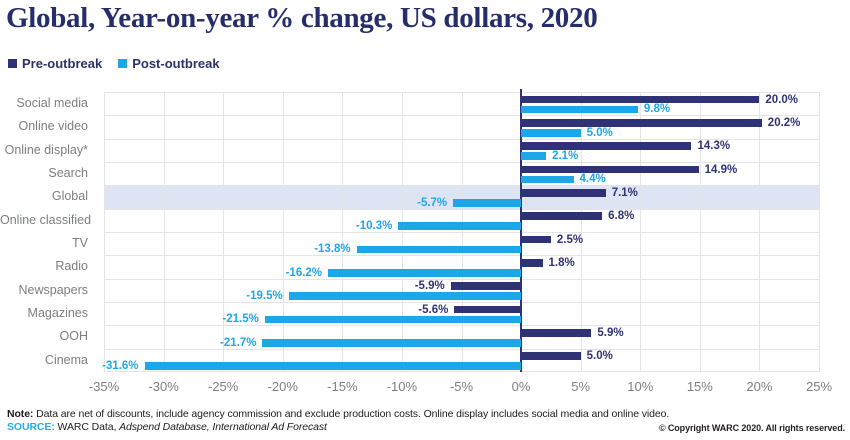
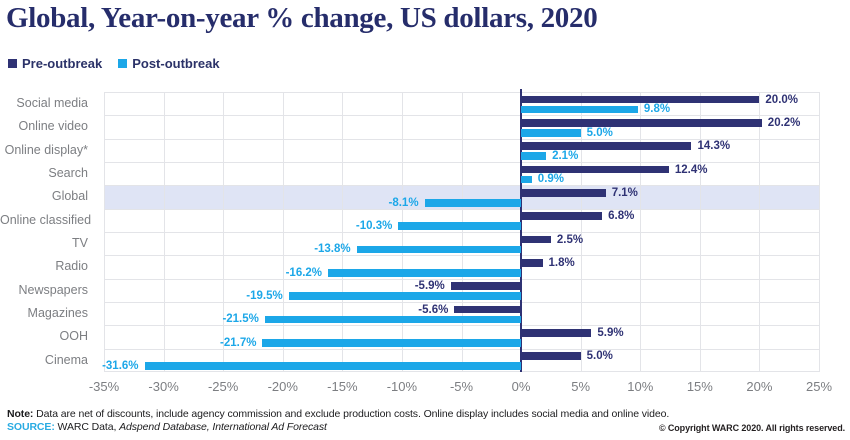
Pre-outbreak/Search: 14.9% -> 12.4%
Post-outbreak/Search: 4.4% -> 0.9%
Post-outbreak/Global: -5.7% -> -8.1%
